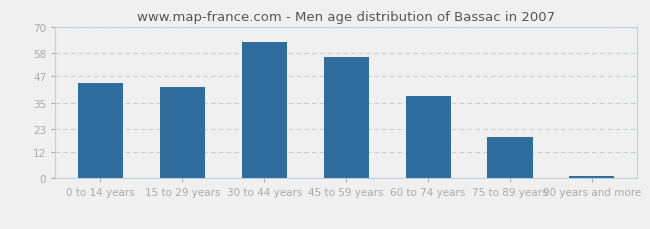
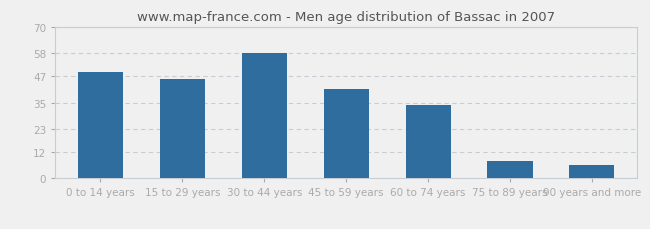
0 to 14 years: 44 -> 49
15 to 29 years: 42 -> 46
30 to 44 years: 63 -> 58
45 to 59 years: 56 -> 41
60 to 74 years: 38 -> 34
75 to 89 years: 19 -> 8
90 years and more: 1 -> 6
